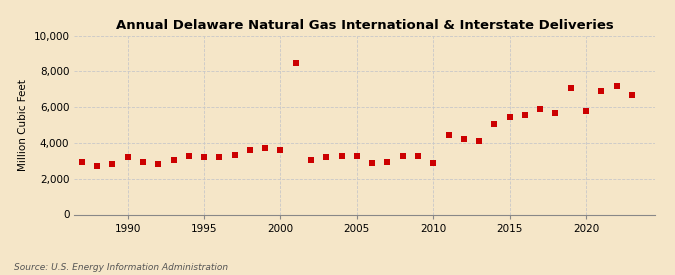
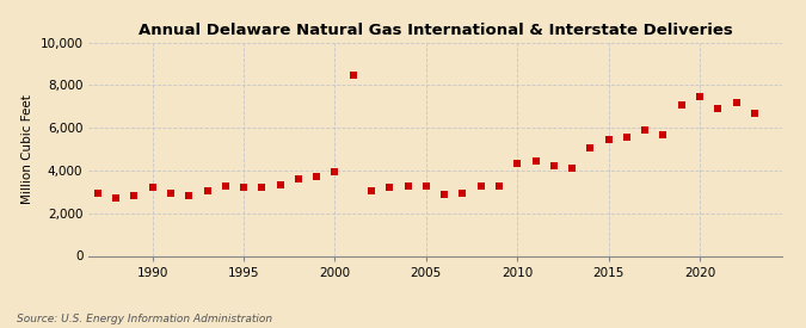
2000: 3,600 -> 4,000
2010: 2,900 -> 4,400
2020: 5,800 -> 7,400
